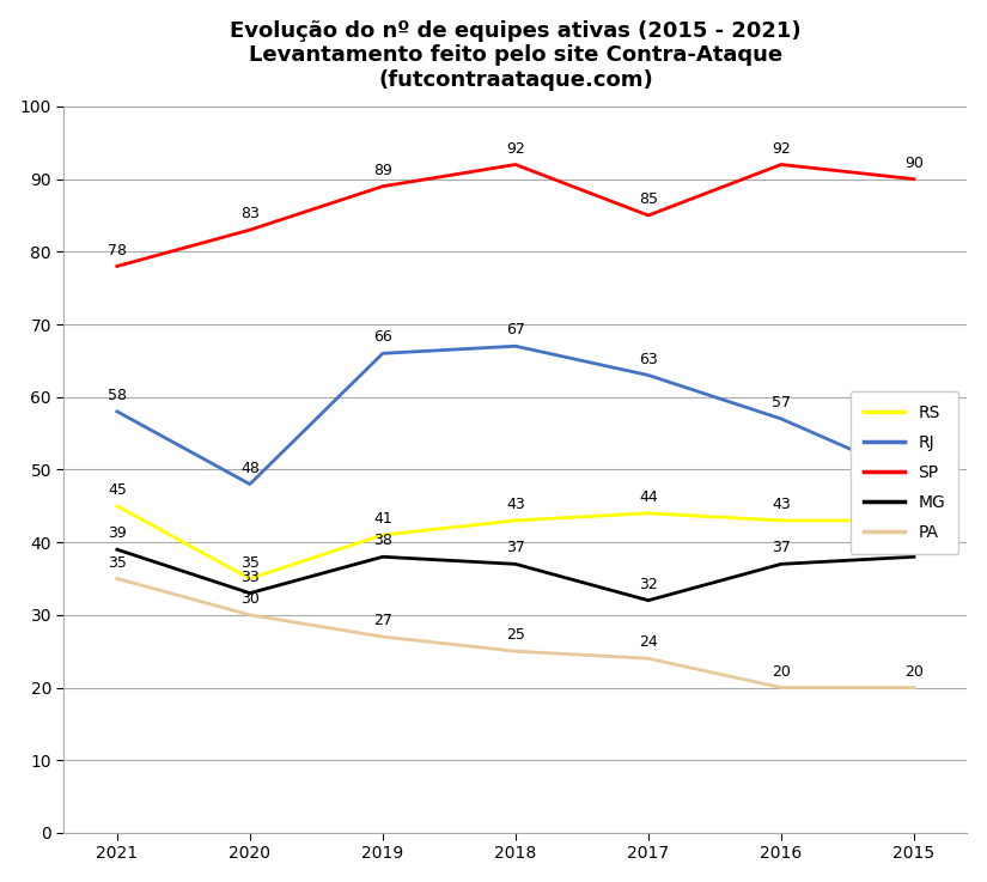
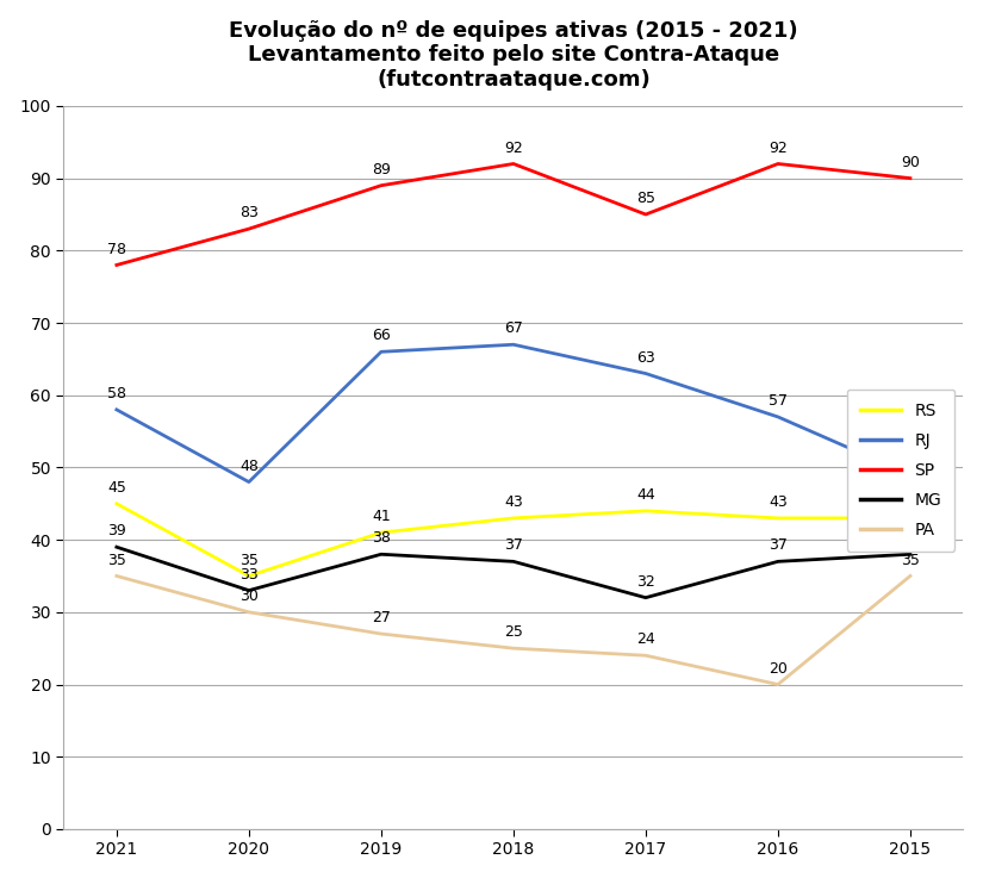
PA/2015: 20 -> 35
